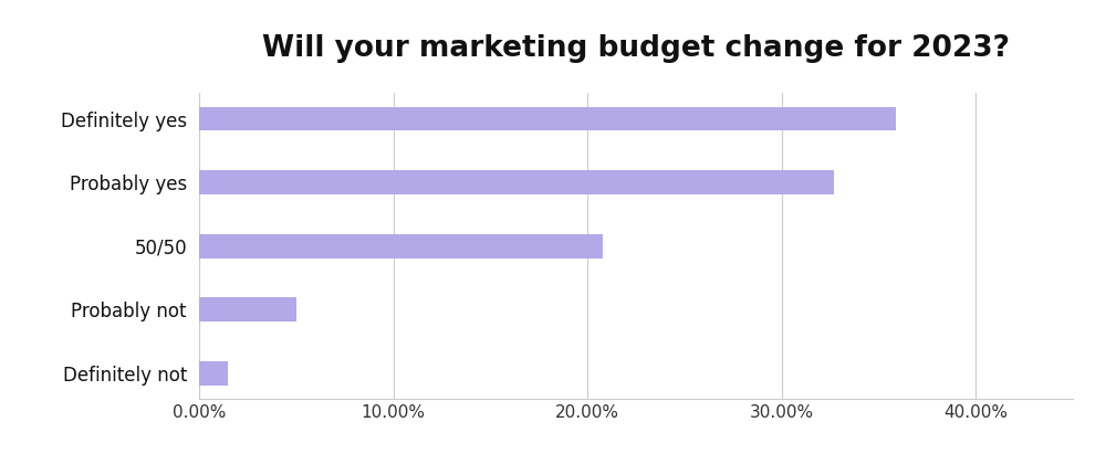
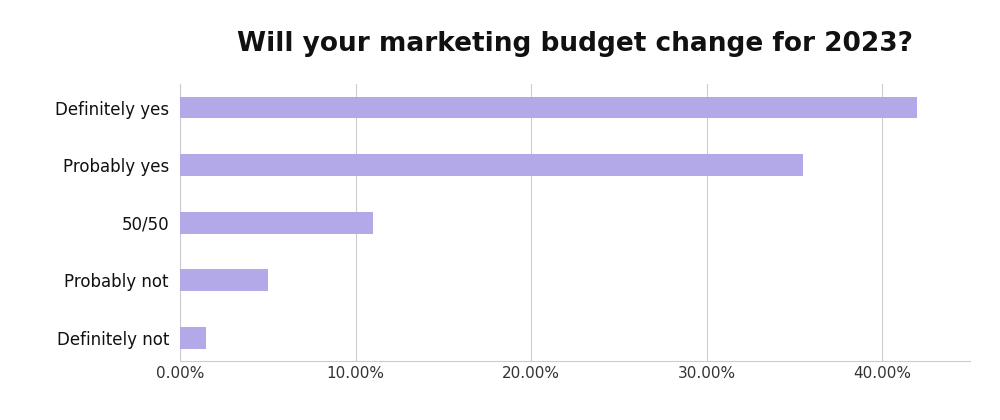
Definitely yes: 35.9% -> 42.0%
Probably yes: 32.7% -> 35.5%
50/50: 20.8% -> 11.0%
